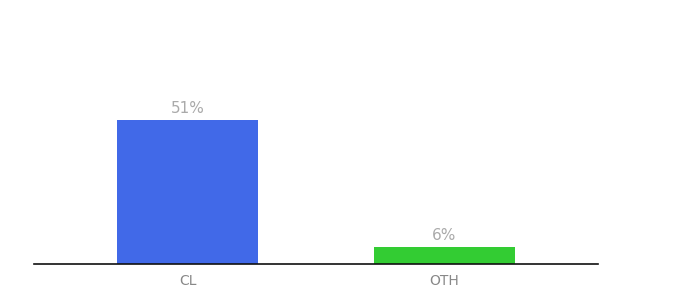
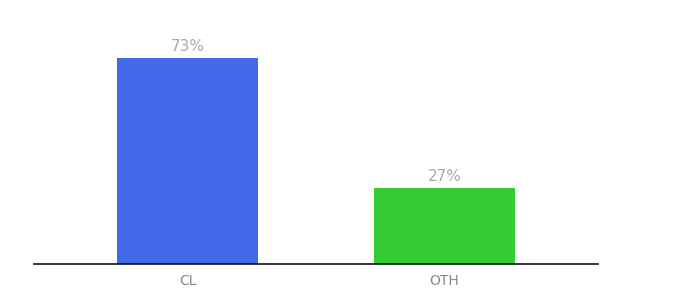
CL: 51% -> 73%
OTH: 6% -> 27%
